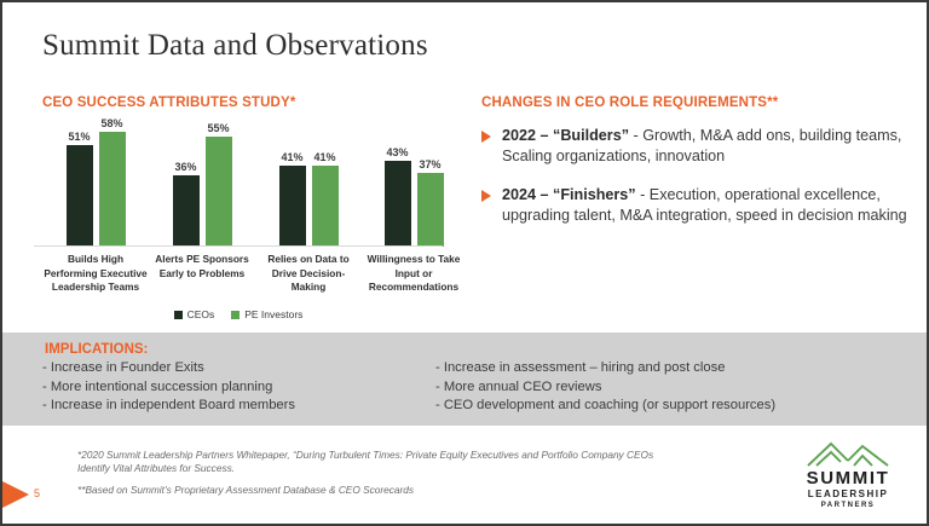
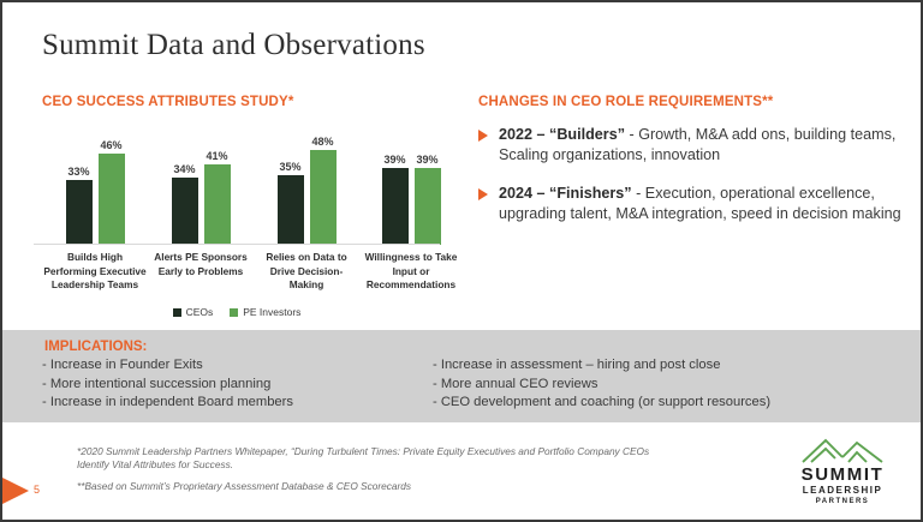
CEOs/Builds High Performing Executive Leadership Teams: 51% -> 33%
PE Investors/Builds High Performing Executive Leadership Teams: 58% -> 46%
CEOs/Alerts PE Sponsors Early to Problems: 36% -> 34%
PE Investors/Alerts PE Sponsors Early to Problems: 55% -> 41%
CEOs/Relies on Data to Drive Decision-Making: 41% -> 35%
PE Investors/Relies on Data to Drive Decision-Making: 41% -> 48%
CEOs/Willingness to Take Input or Recommendations: 43% -> 39%
PE Investors/Willingness to Take Input or Recommendations: 37% -> 39%
